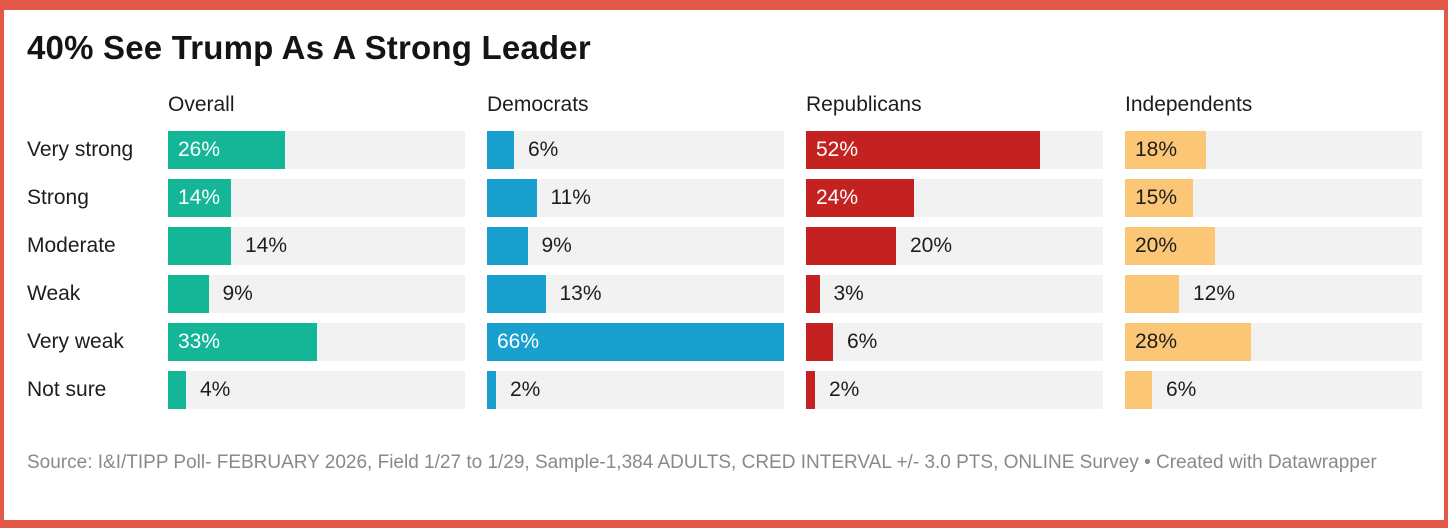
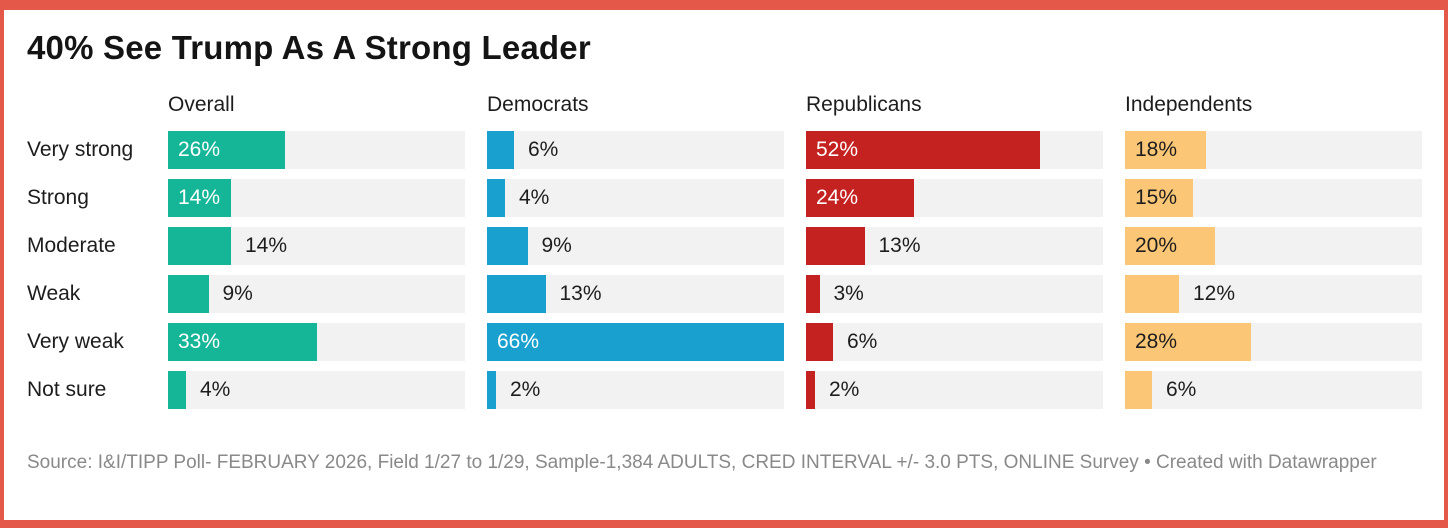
Democrats/Strong: 11% -> 4%
Republicans/Moderate: 20% -> 13%
